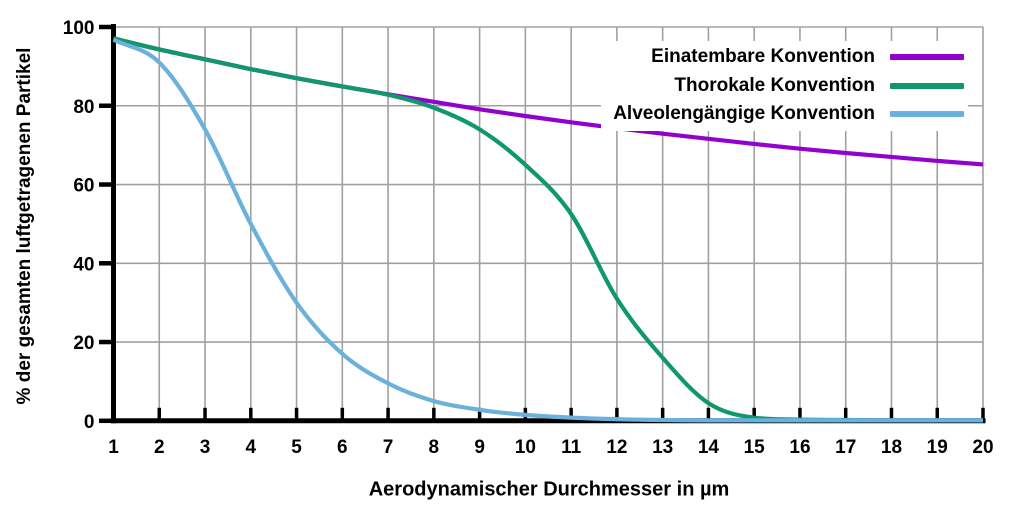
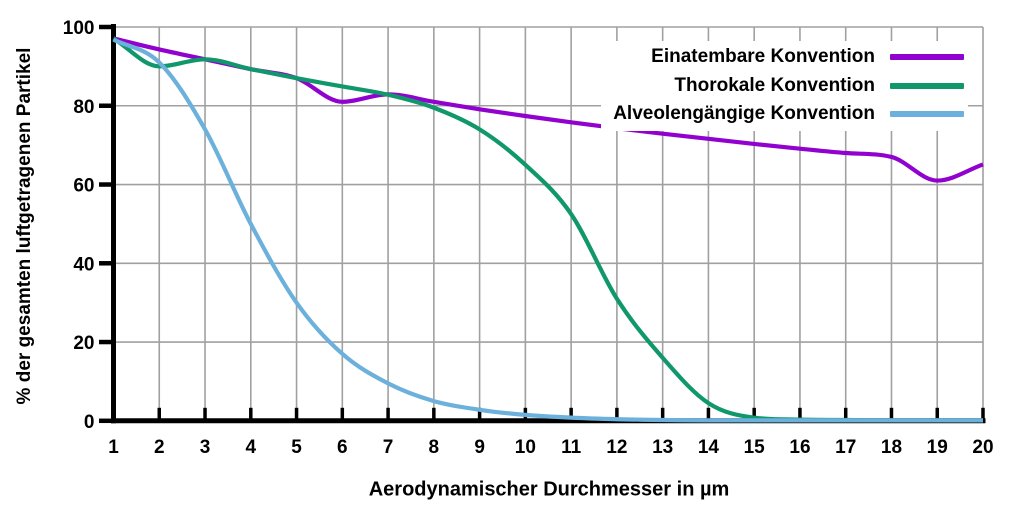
Thorokale Konvention/2: 94 -> 90
Einatembare Konvention/6: 85 -> 81
Einatembare Konvention/19: 66 -> 61
